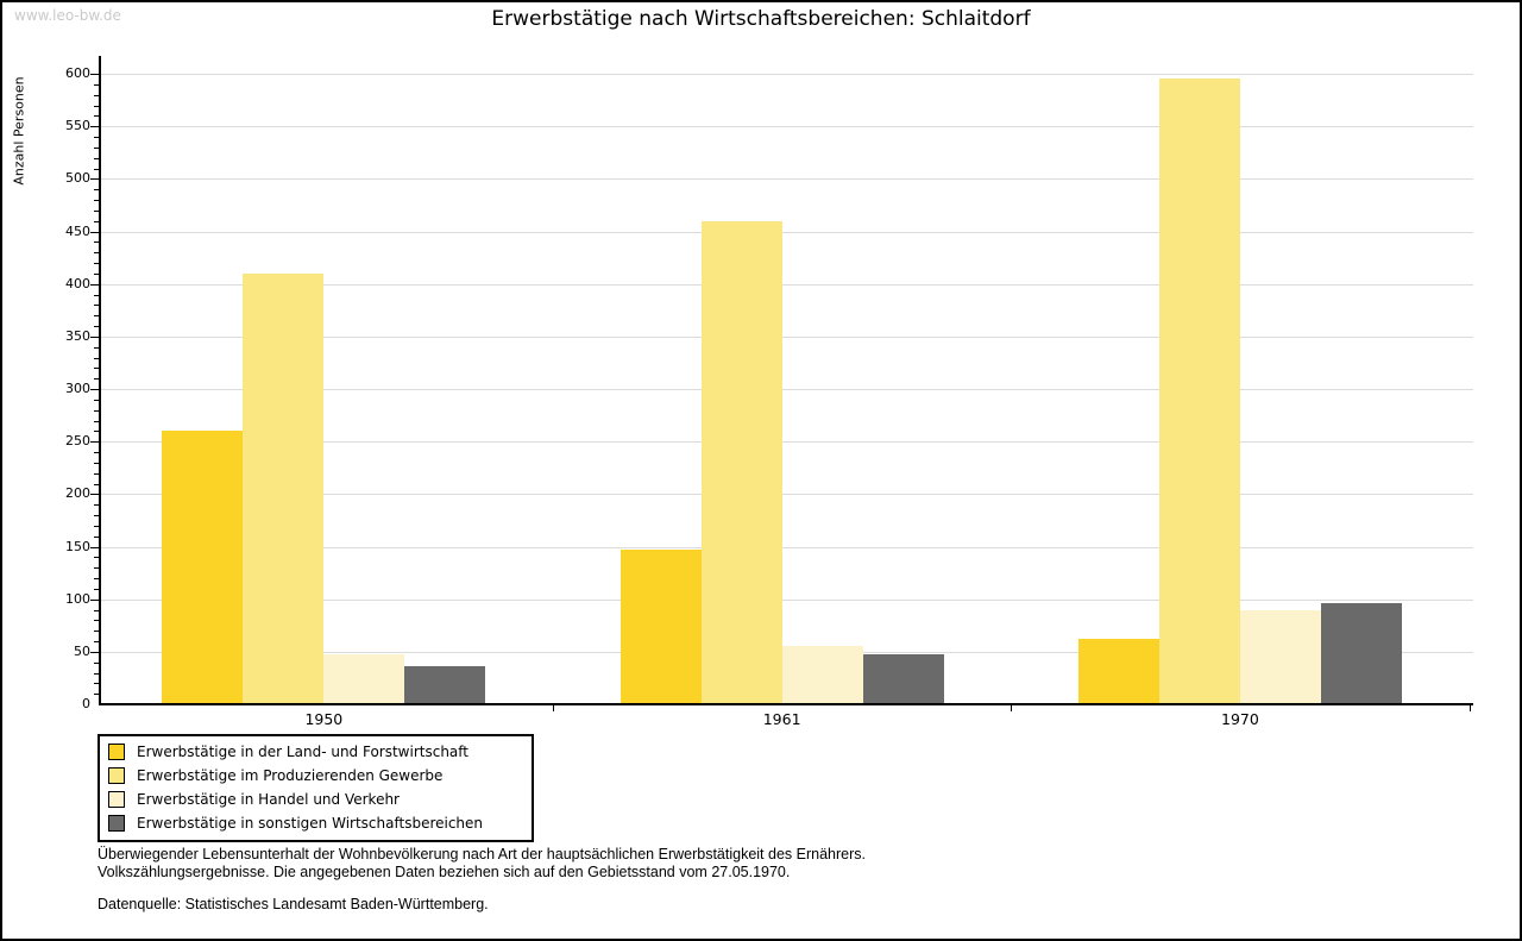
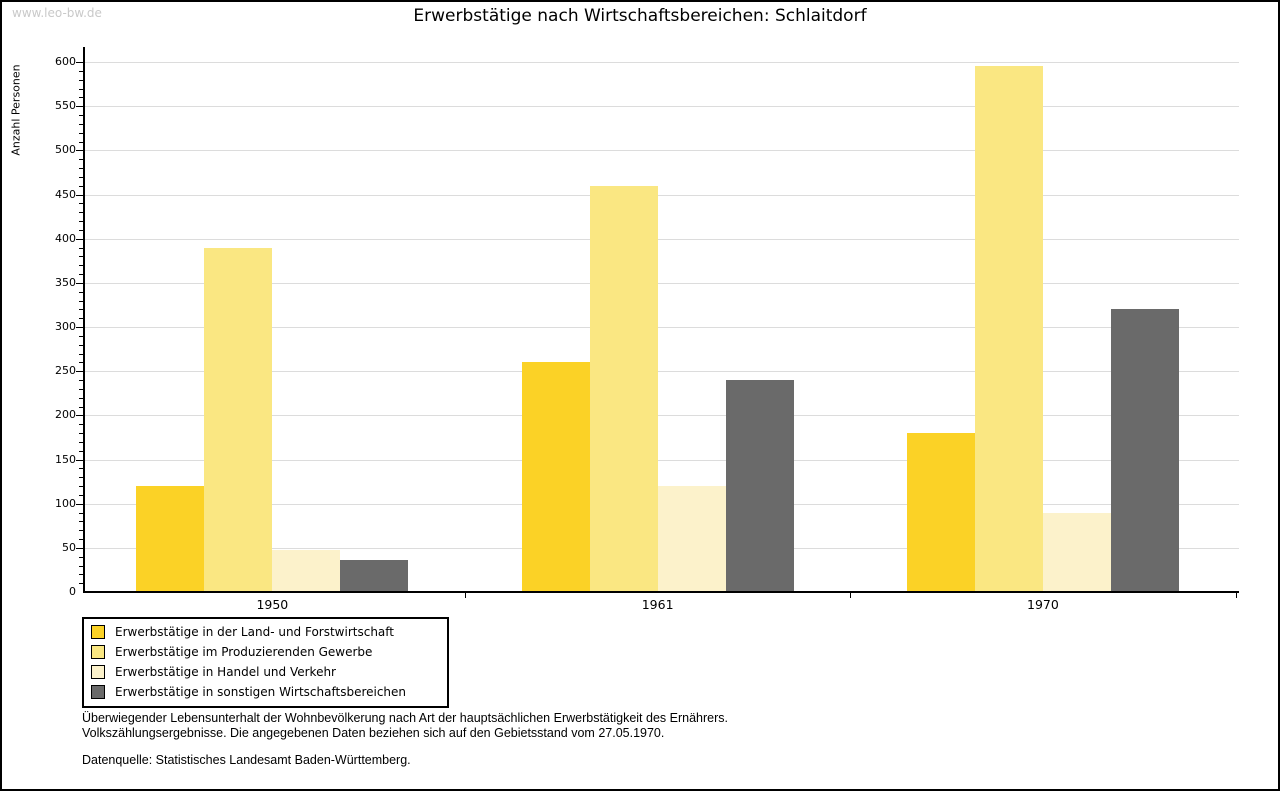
Erwerbstätige in der Land- und Forstwirtschaft/1950: 260 -> 120
Erwerbstätige im Produzierenden Gewerbe/1950: 410 -> 390
Erwerbstätige in der Land- und Forstwirtschaft/1961: 150 -> 260
Erwerbstätige in Handel und Verkehr/1961: 60 -> 120
Erwerbstätige in sonstigen Wirtschaftsbereichen/1961: 50 -> 240
Erwerbstätige in der Land- und Forstwirtschaft/1970: 60 -> 180
Erwerbstätige in sonstigen Wirtschaftsbereichen/1970: 100 -> 320
